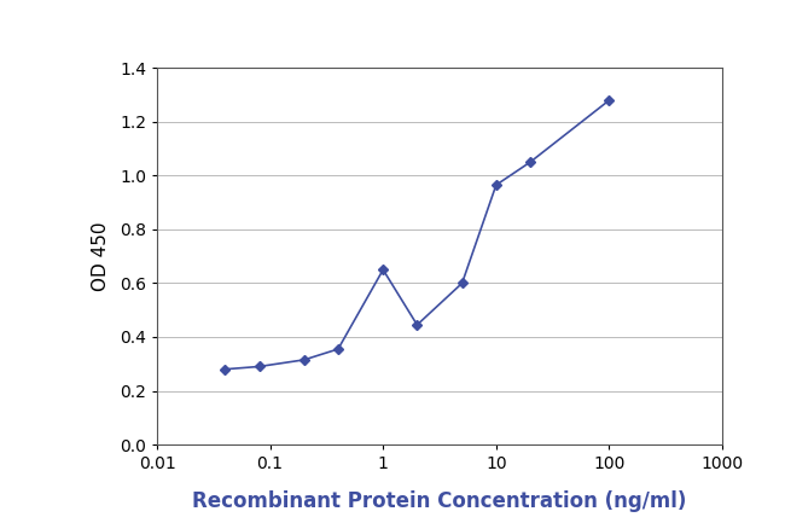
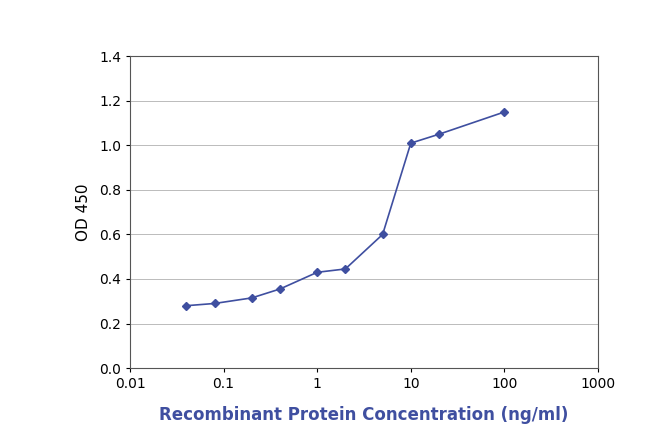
1: 0.650 -> 0.430
10: 0.965 -> 1.010
100: 1.280 -> 1.150
